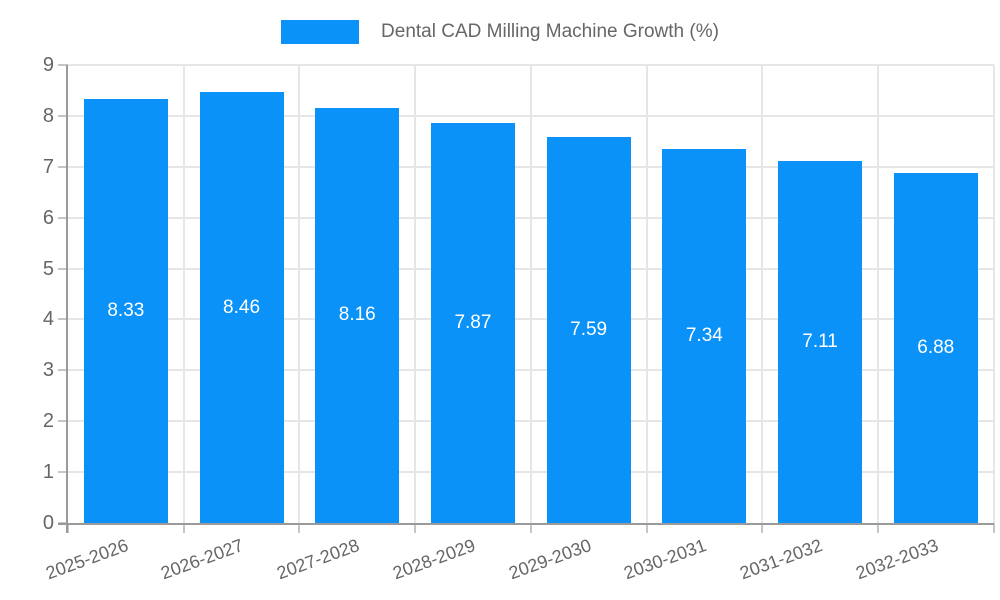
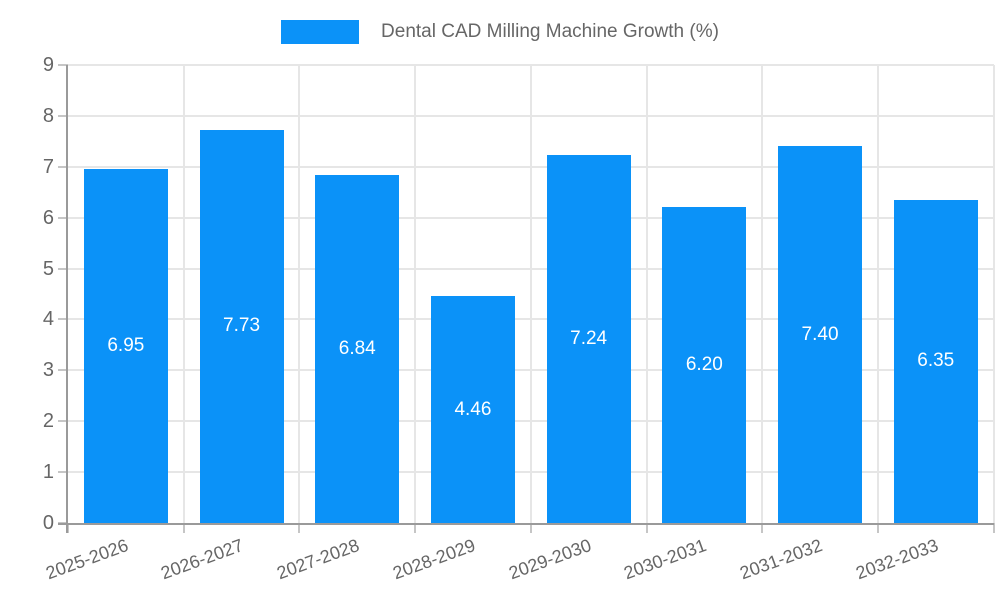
2025-2026: 8.33 -> 6.95
2026-2027: 8.46 -> 7.73
2027-2028: 8.16 -> 6.84
2028-2029: 7.87 -> 4.46
2029-2030: 7.59 -> 7.24
2030-2031: 7.34 -> 6.20
2031-2032: 7.11 -> 7.40
2032-2033: 6.88 -> 6.35
